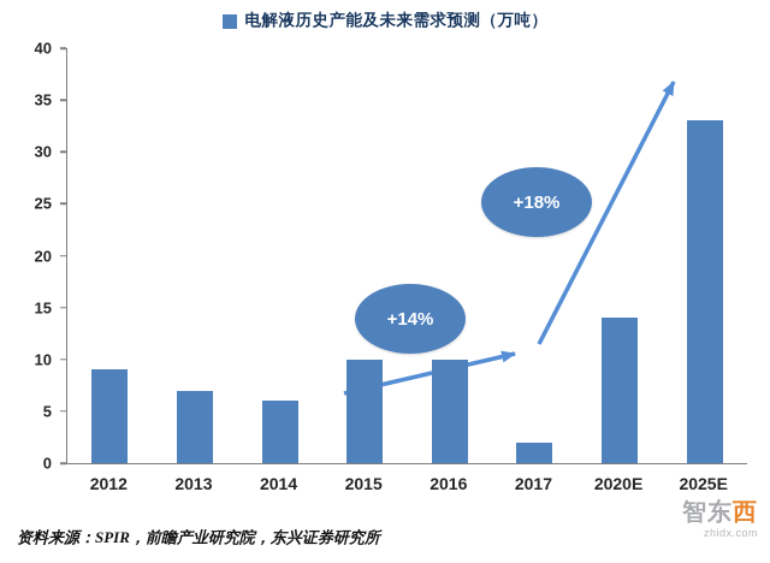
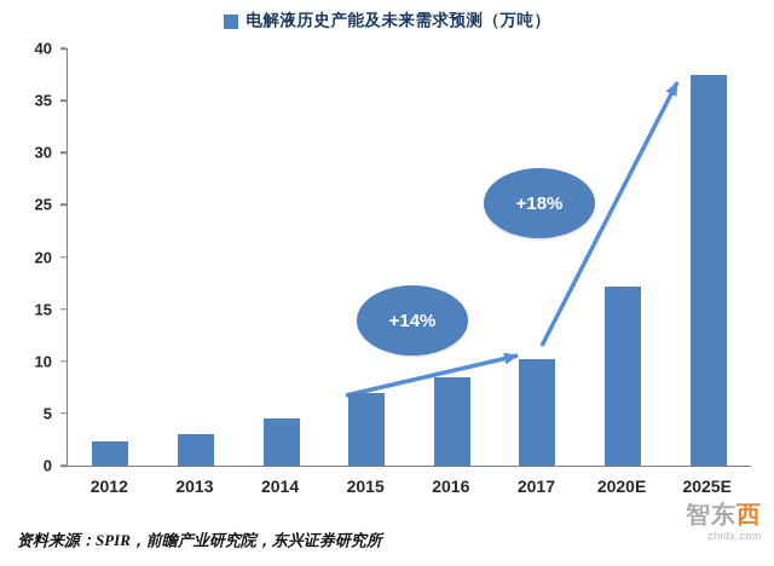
2012: 9 -> 2
2013: 7 -> 3
2014: 6 -> 4
2015: 10 -> 7
2016: 10 -> 8
2017: 2 -> 10
2020E: 14 -> 17
2025E: 33 -> 38
